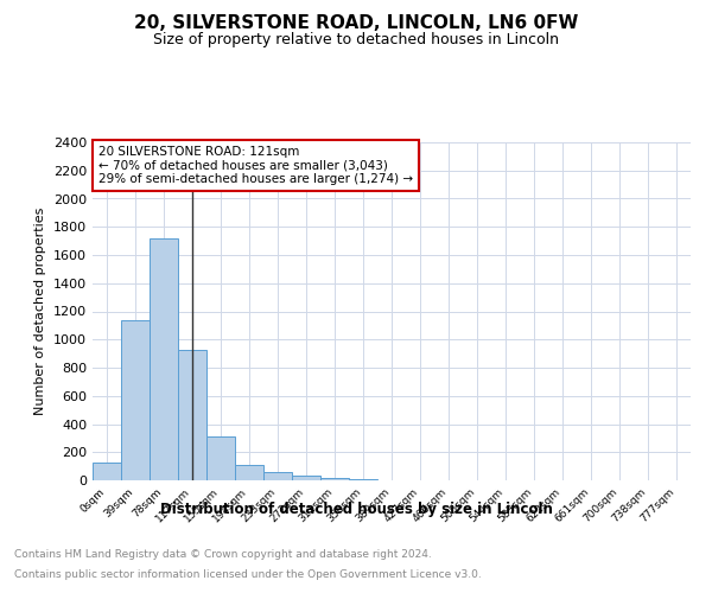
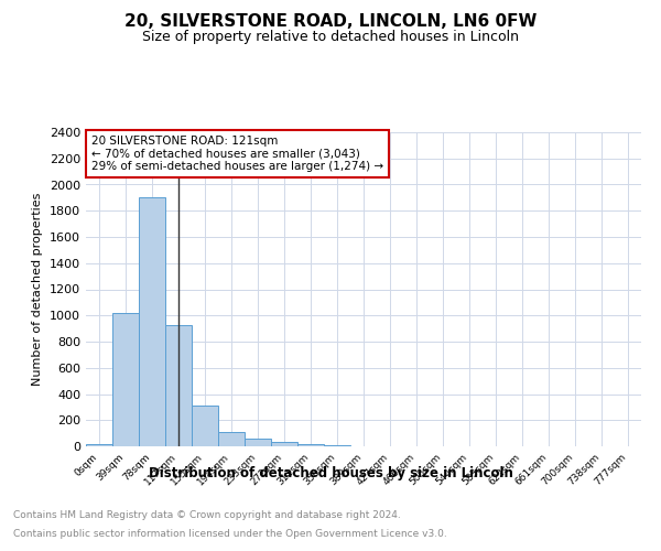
0sqm: 130 -> 20
39sqm: 1140 -> 1020
78sqm: 1720 -> 1900
